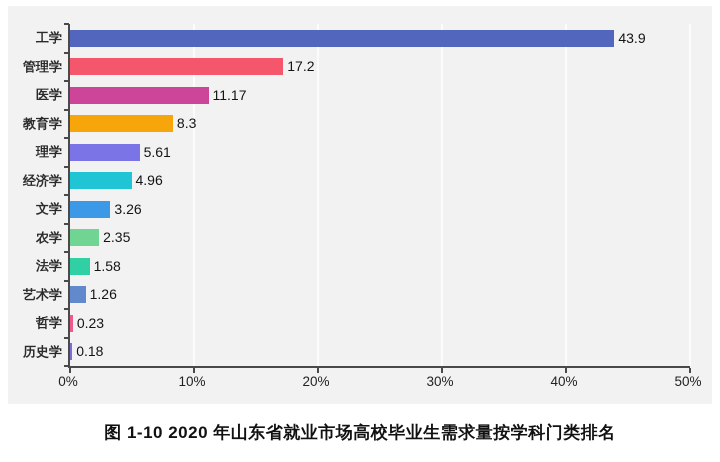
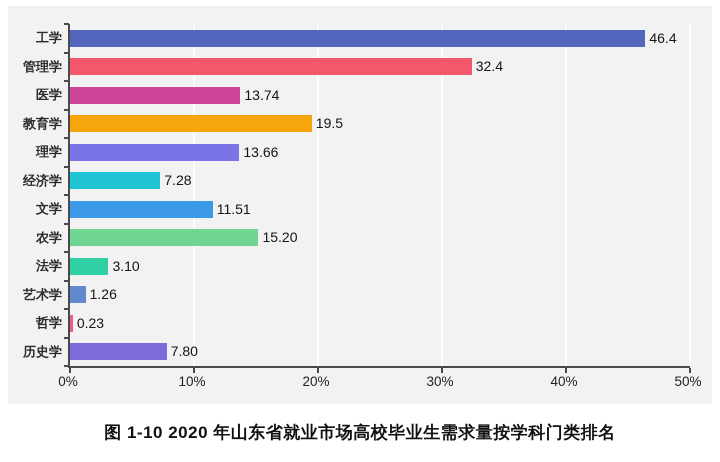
工学: 43.9 -> 46.4
管理学: 17.2 -> 32.4
医学: 11.17 -> 13.74
教育学: 8.3 -> 19.5
理学: 5.61 -> 13.66
经济学: 4.96 -> 7.28
文学: 3.26 -> 11.51
农学: 2.35 -> 15.20
法学: 1.58 -> 3.10
历史学: 0.18 -> 7.80
